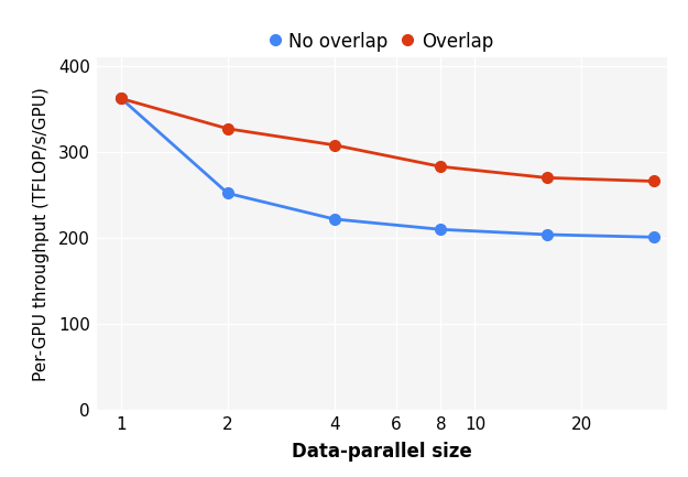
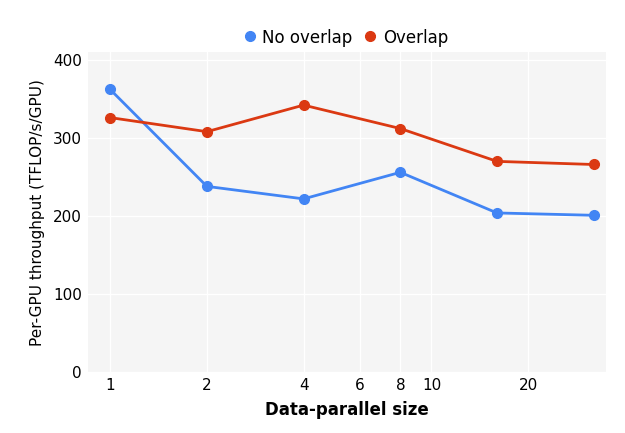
Overlap/1: 362 -> 326
No overlap/2: 252 -> 238
Overlap/2: 327 -> 308
Overlap/4: 308 -> 342
No overlap/8: 210 -> 256
Overlap/8: 283 -> 312
